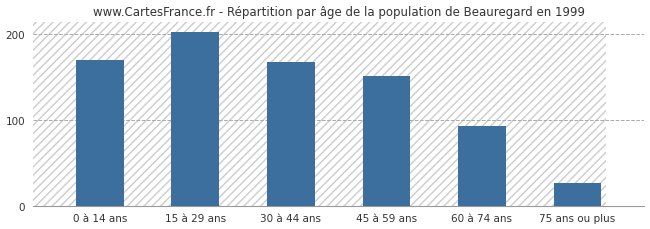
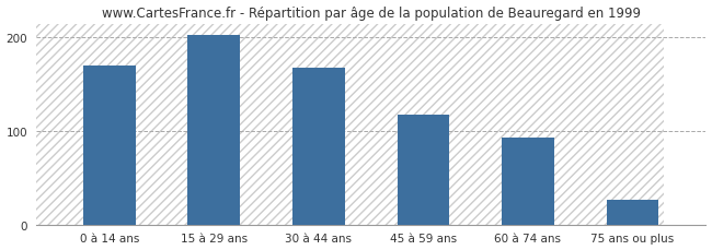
45 à 59 ans: 152 -> 118
